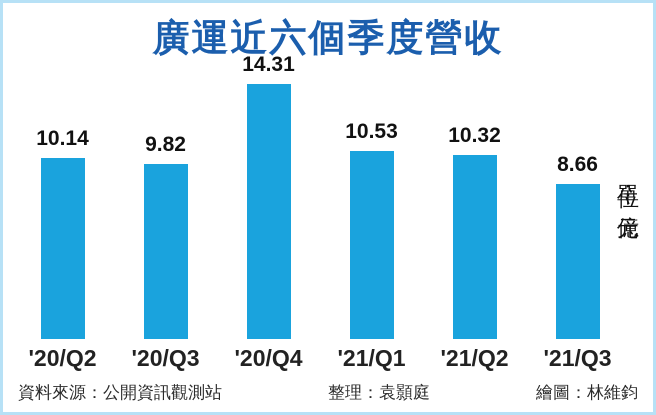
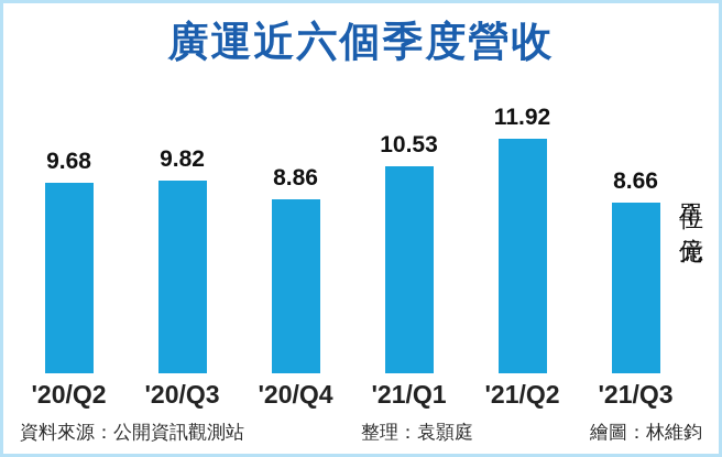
'20/Q2: 10.14 -> 9.68
'20/Q4: 14.31 -> 8.86
'21/Q2: 10.32 -> 11.92
